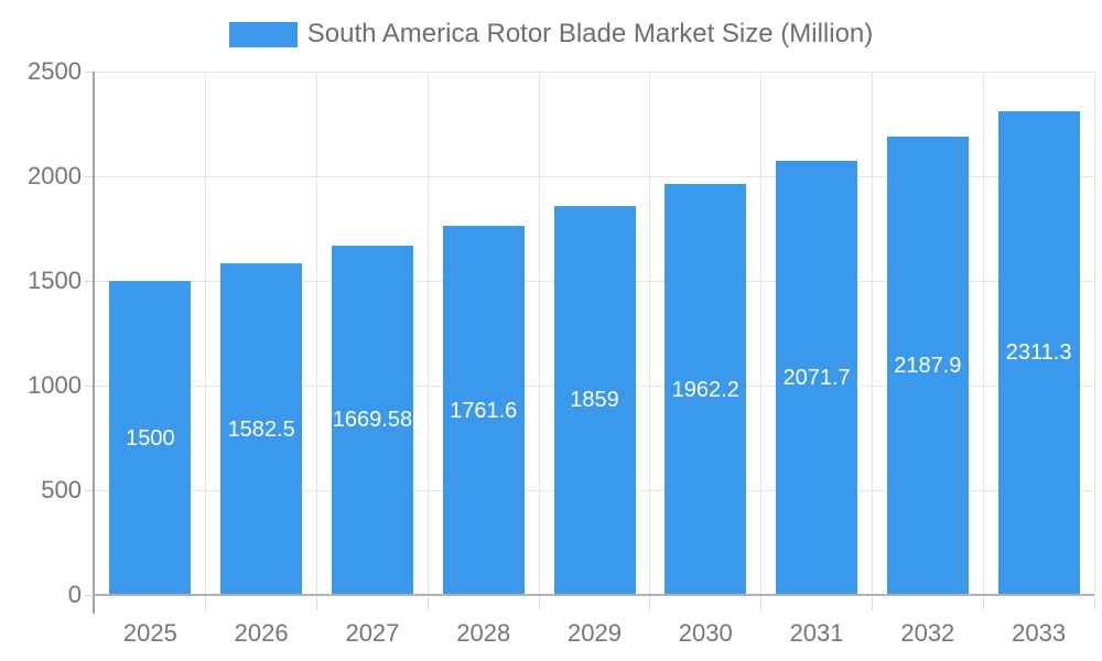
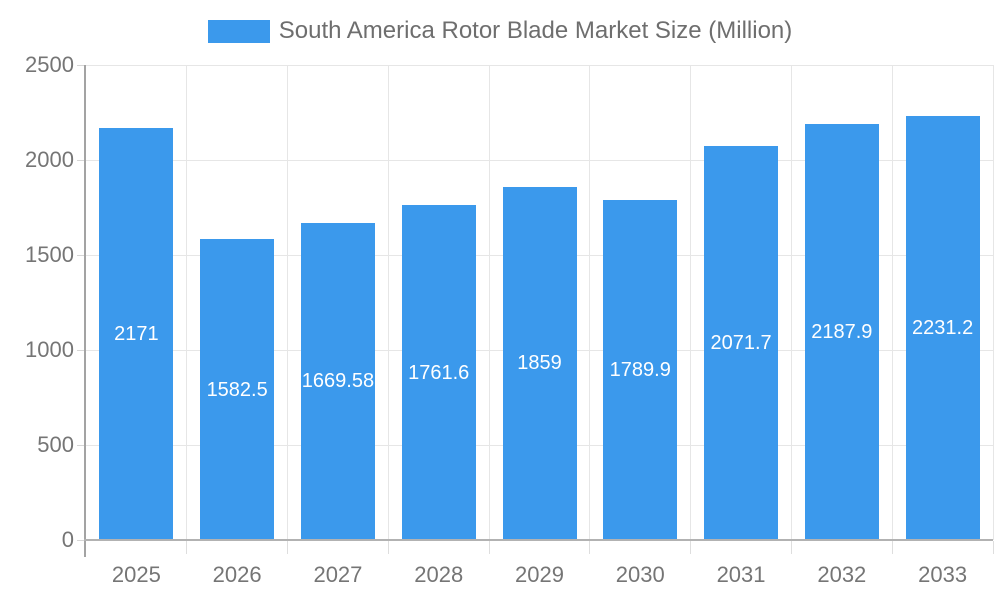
2025: 1500 -> 2171
2030: 1962.2 -> 1789.9
2033: 2311.3 -> 2231.2
